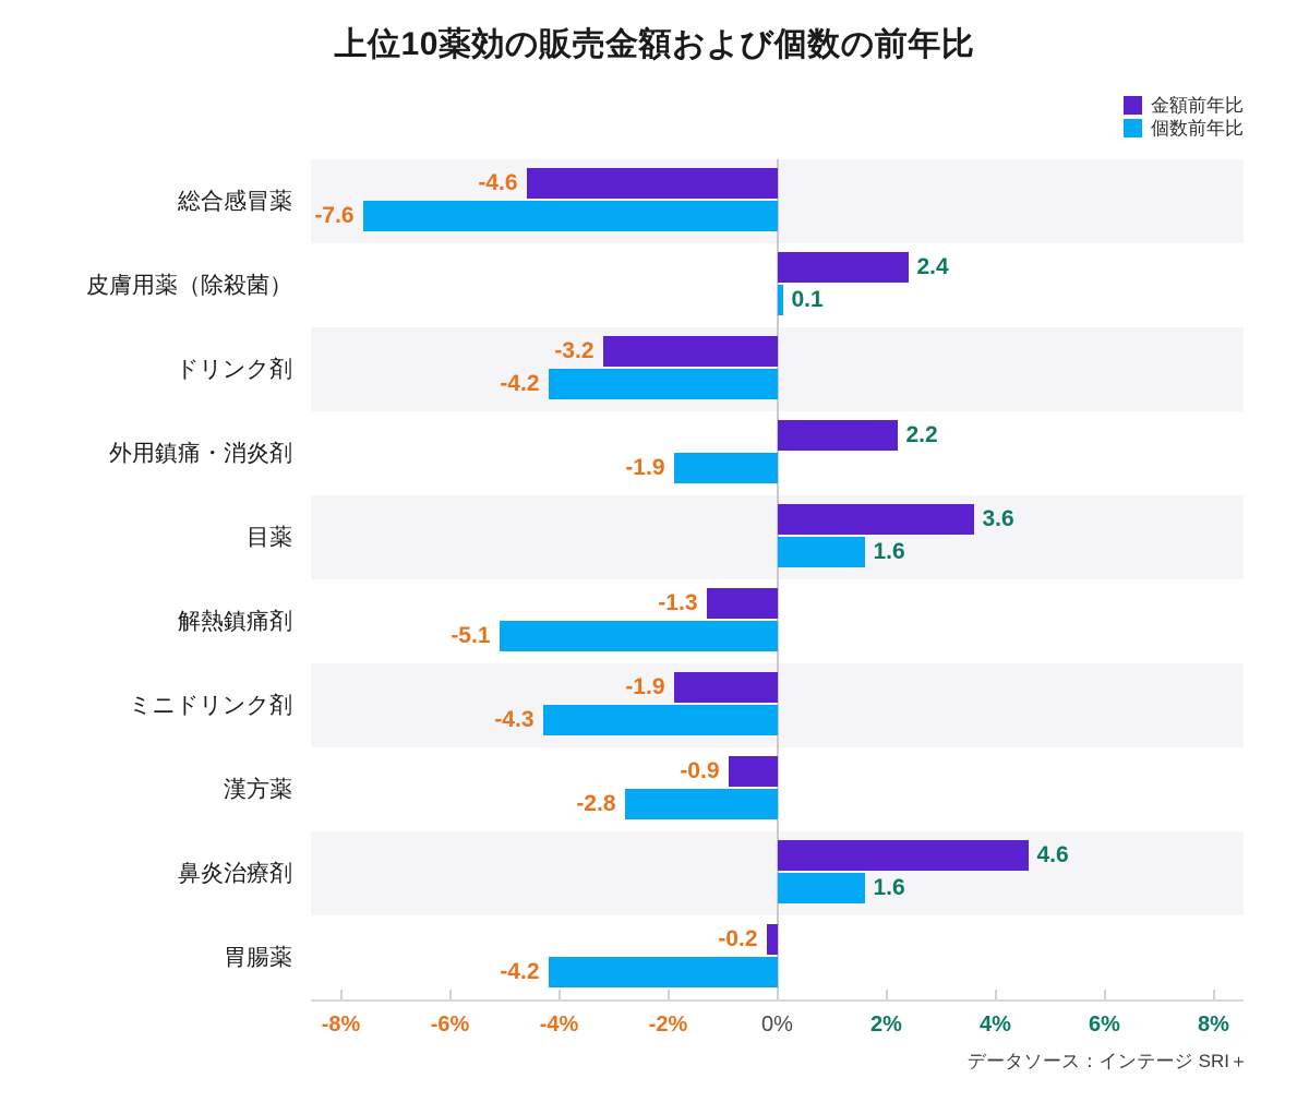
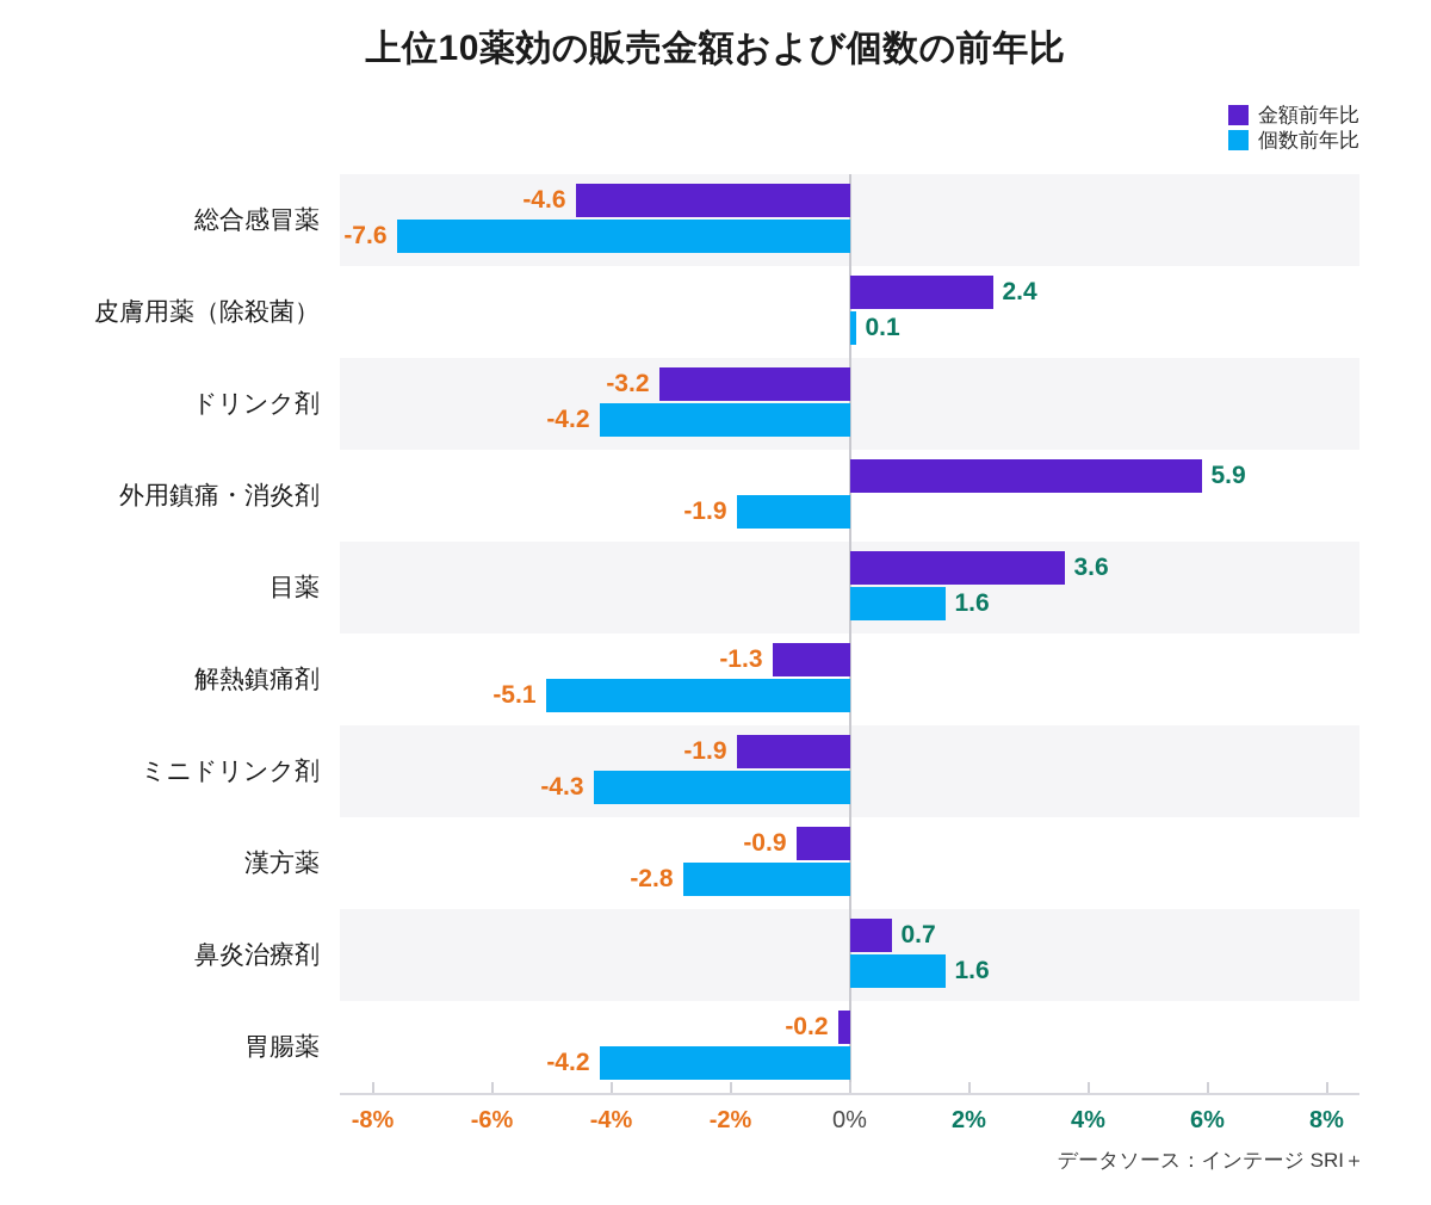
金額前年比/外用鎮痛・消炎剤: 2.2 -> 5.9
金額前年比/鼻炎治療剤: 4.6 -> 0.7
